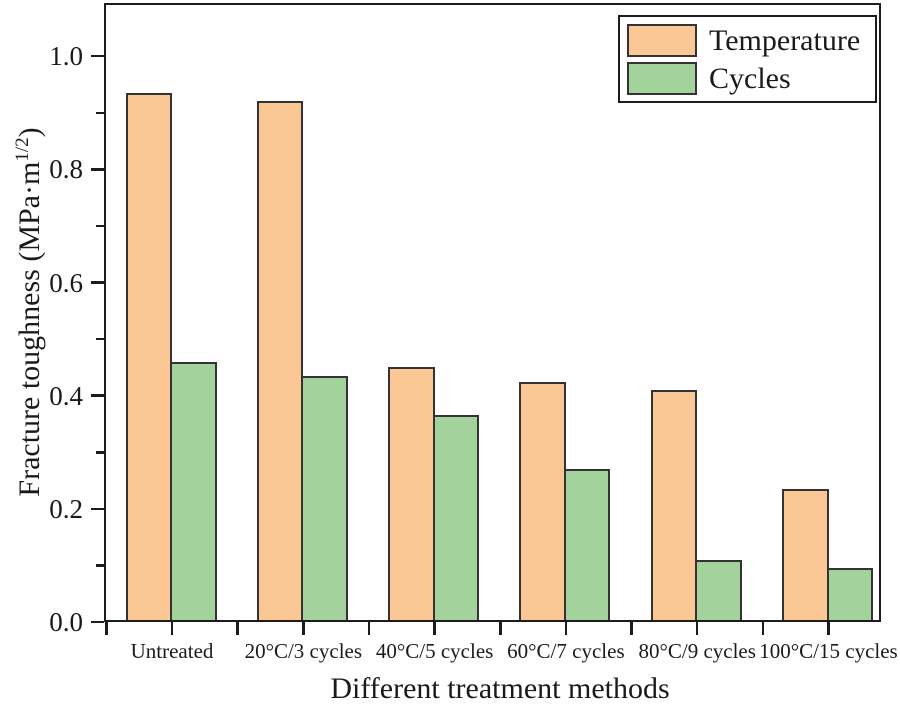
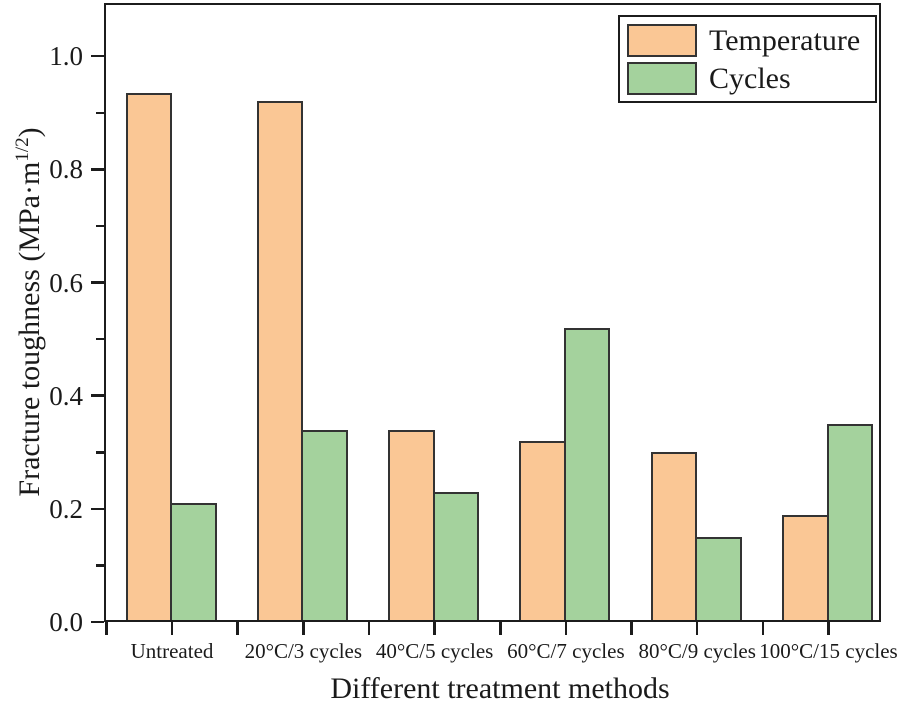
Cycles/Untreated: 0.46 -> 0.21
Cycles/20°C/3 cycles: 0.43 -> 0.34
Temperature/40°C/5 cycles: 0.45 -> 0.34
Cycles/40°C/5 cycles: 0.36 -> 0.23
Temperature/60°C/7 cycles: 0.42 -> 0.32
Cycles/60°C/7 cycles: 0.27 -> 0.52
Temperature/80°C/9 cycles: 0.41 -> 0.30
Cycles/80°C/9 cycles: 0.11 -> 0.15
Temperature/100°C/15 cycles: 0.23 -> 0.19
Cycles/100°C/15 cycles: 0.10 -> 0.35
